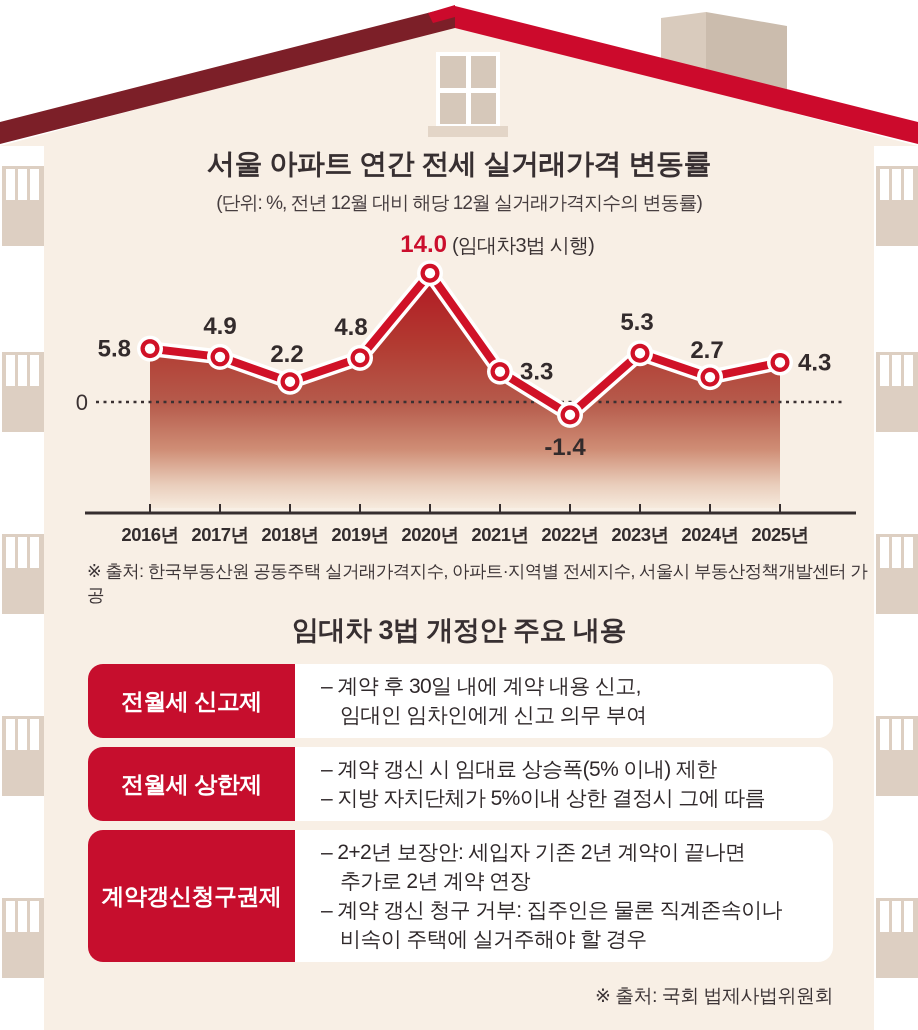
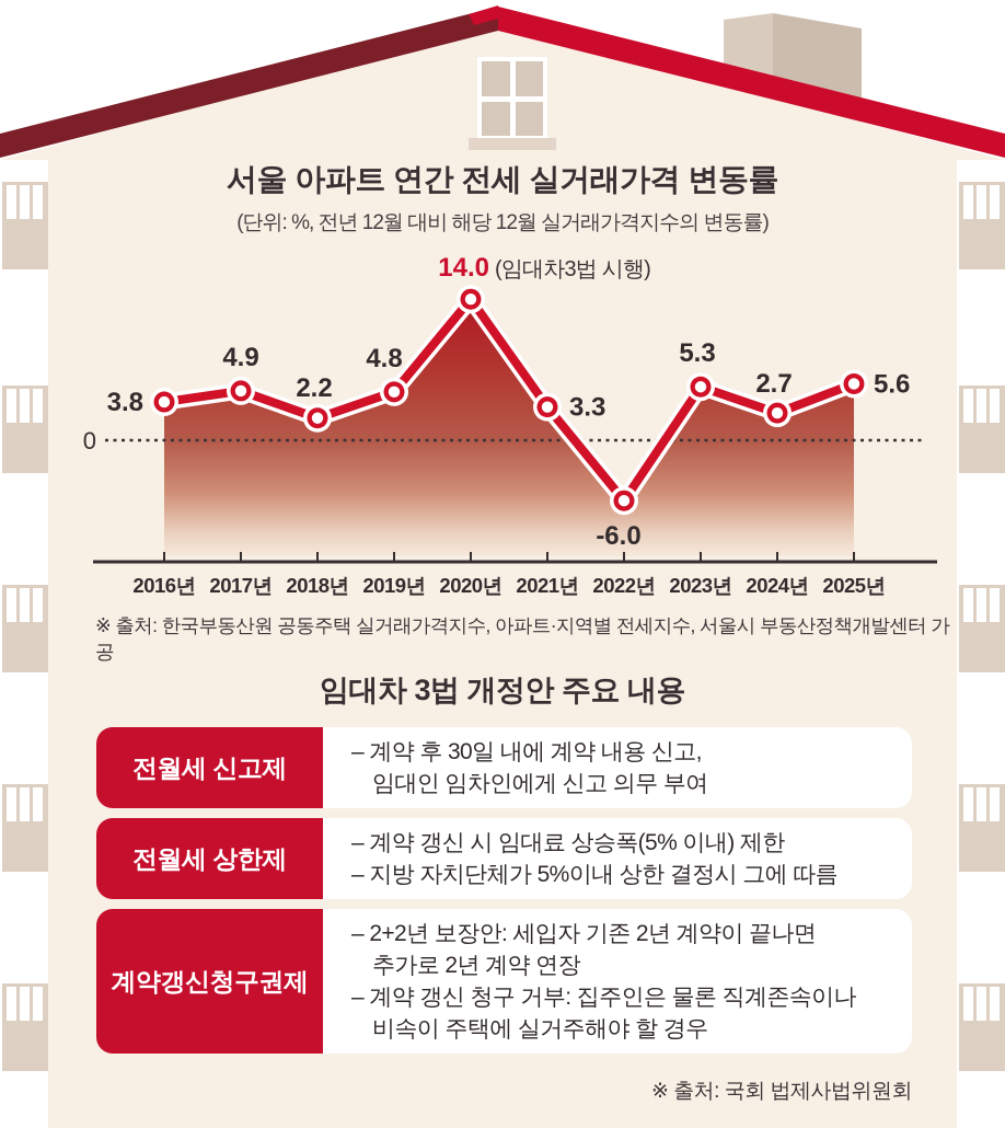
2016년: 5.8 -> 3.8
2022년: -1.4 -> -6.0
2025년: 4.3 -> 5.6
